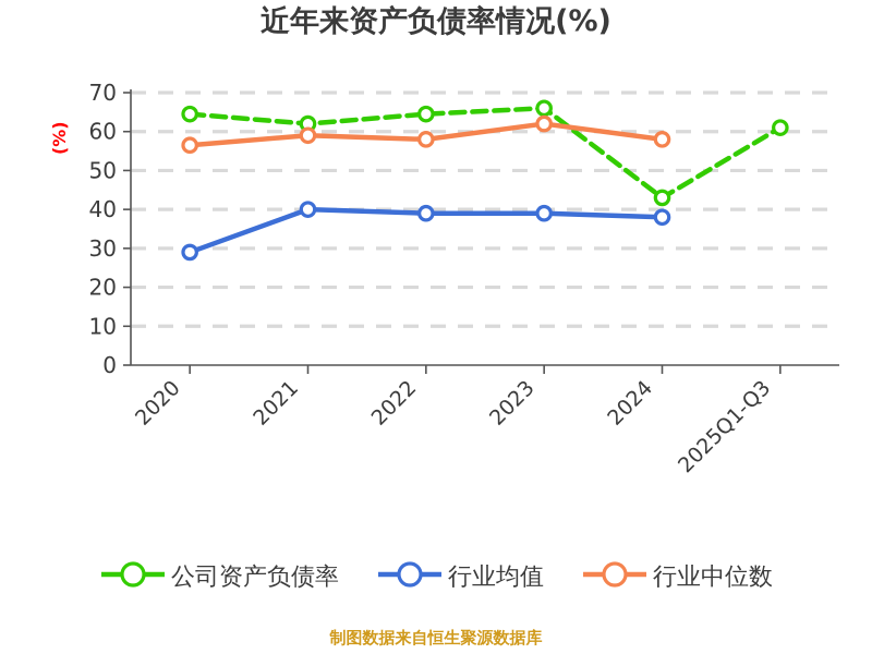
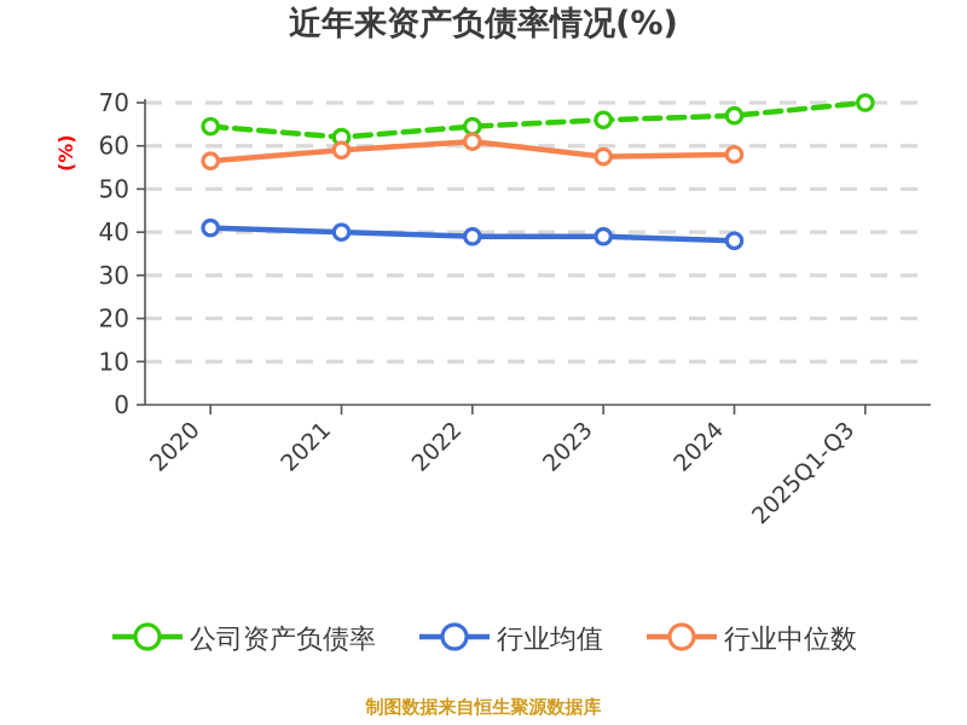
行业均值/2020: 29 -> 41
行业中位数/2022: 58 -> 61
行业中位数/2023: 62 -> 58
公司资产负债率/2024: 43 -> 67
公司资产负债率/2025Q1-Q3: 61 -> 70
